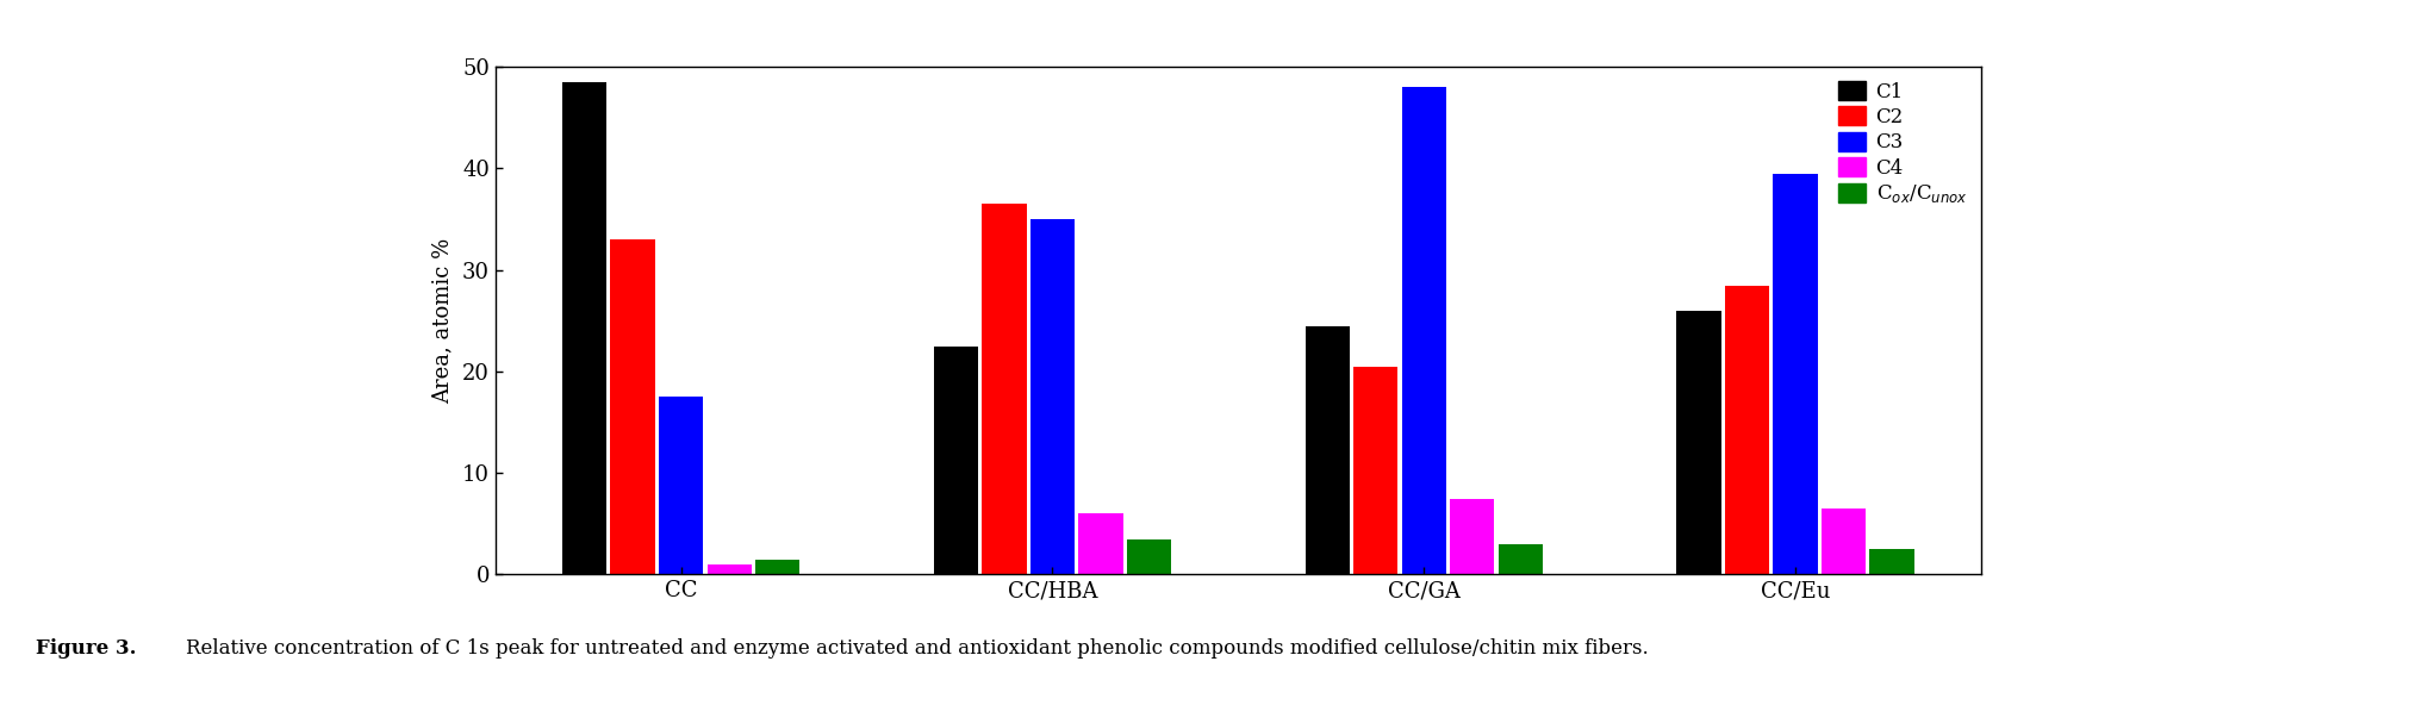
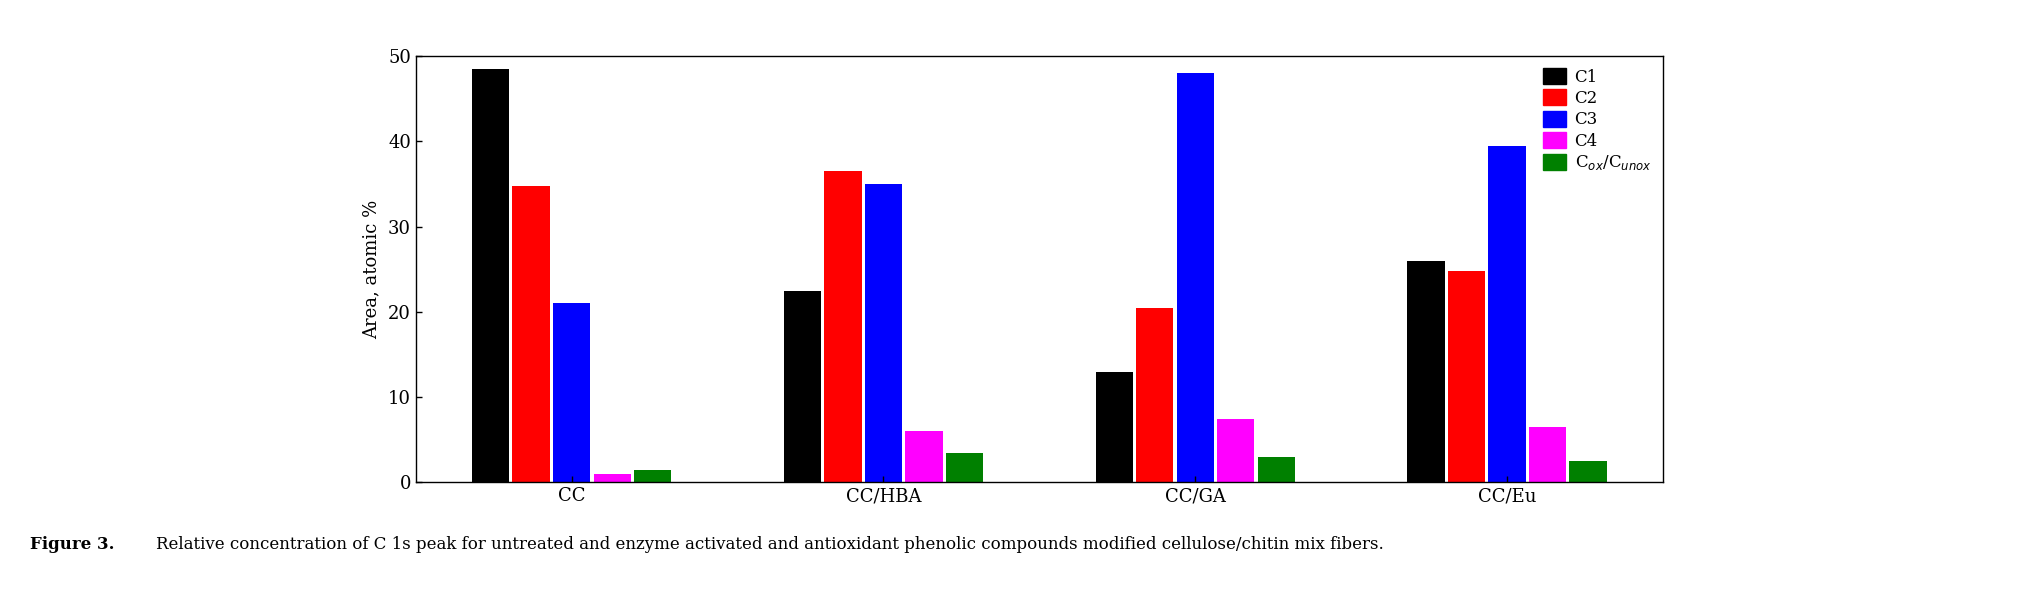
C2/CC: 33.0 -> 34.8
C3/CC: 17.5 -> 21.0
C1/CC/GA: 24.5 -> 13.0
C2/CC/Eu: 28.5 -> 24.8
